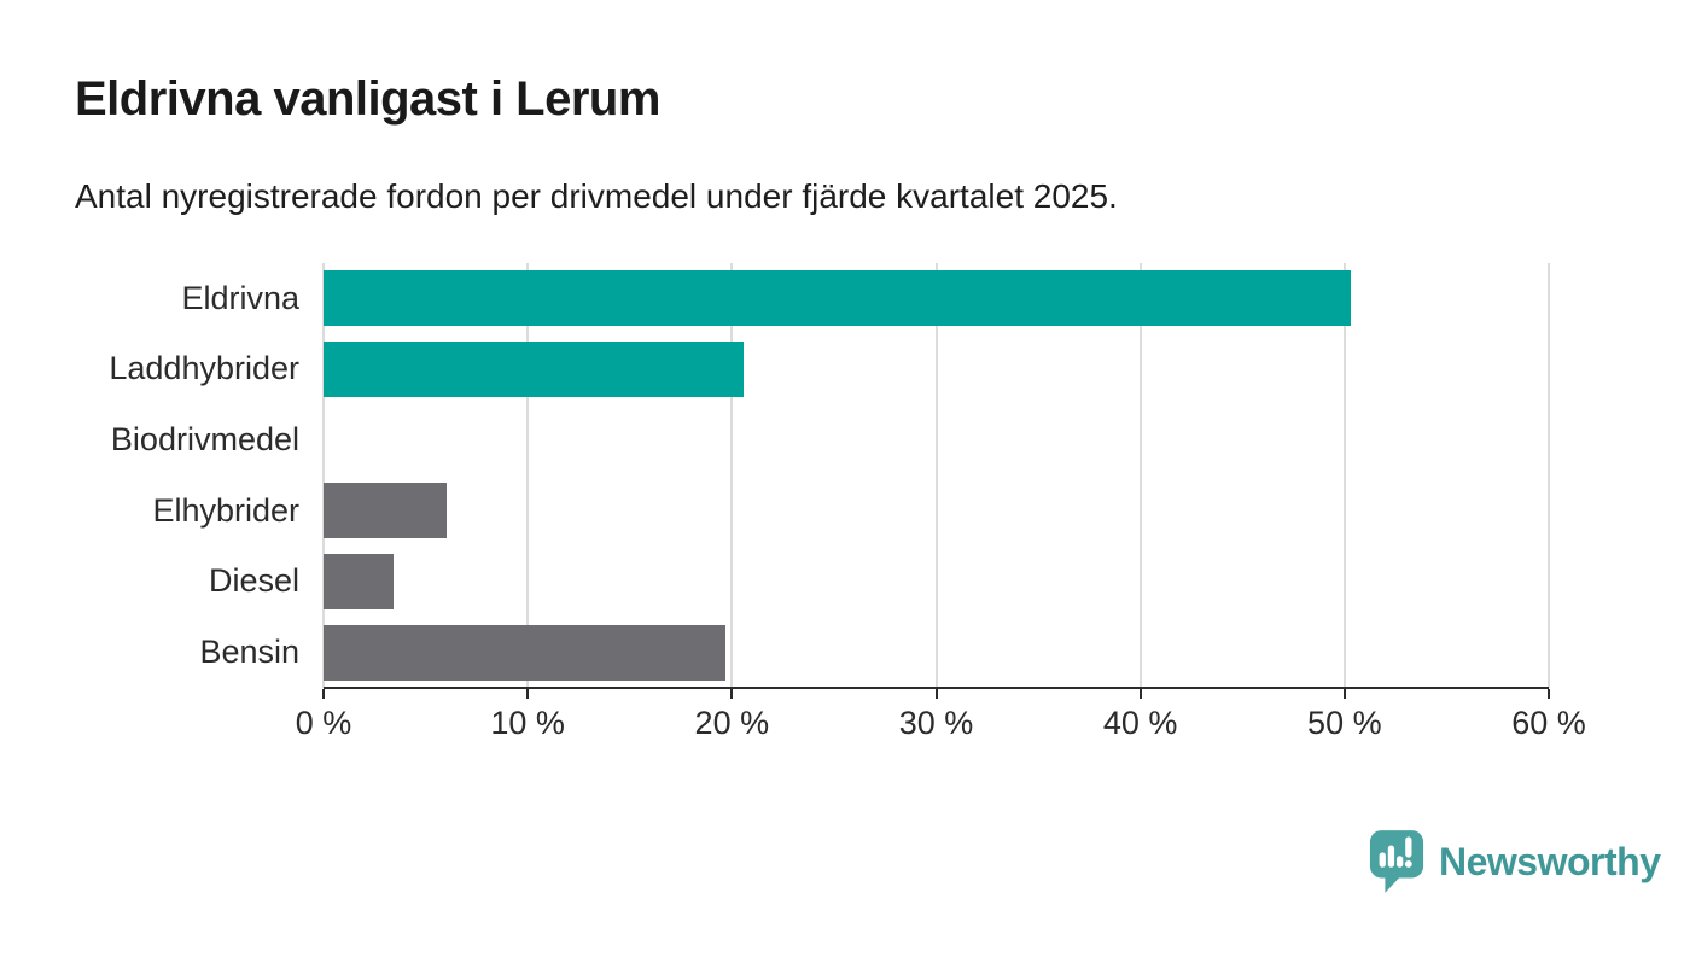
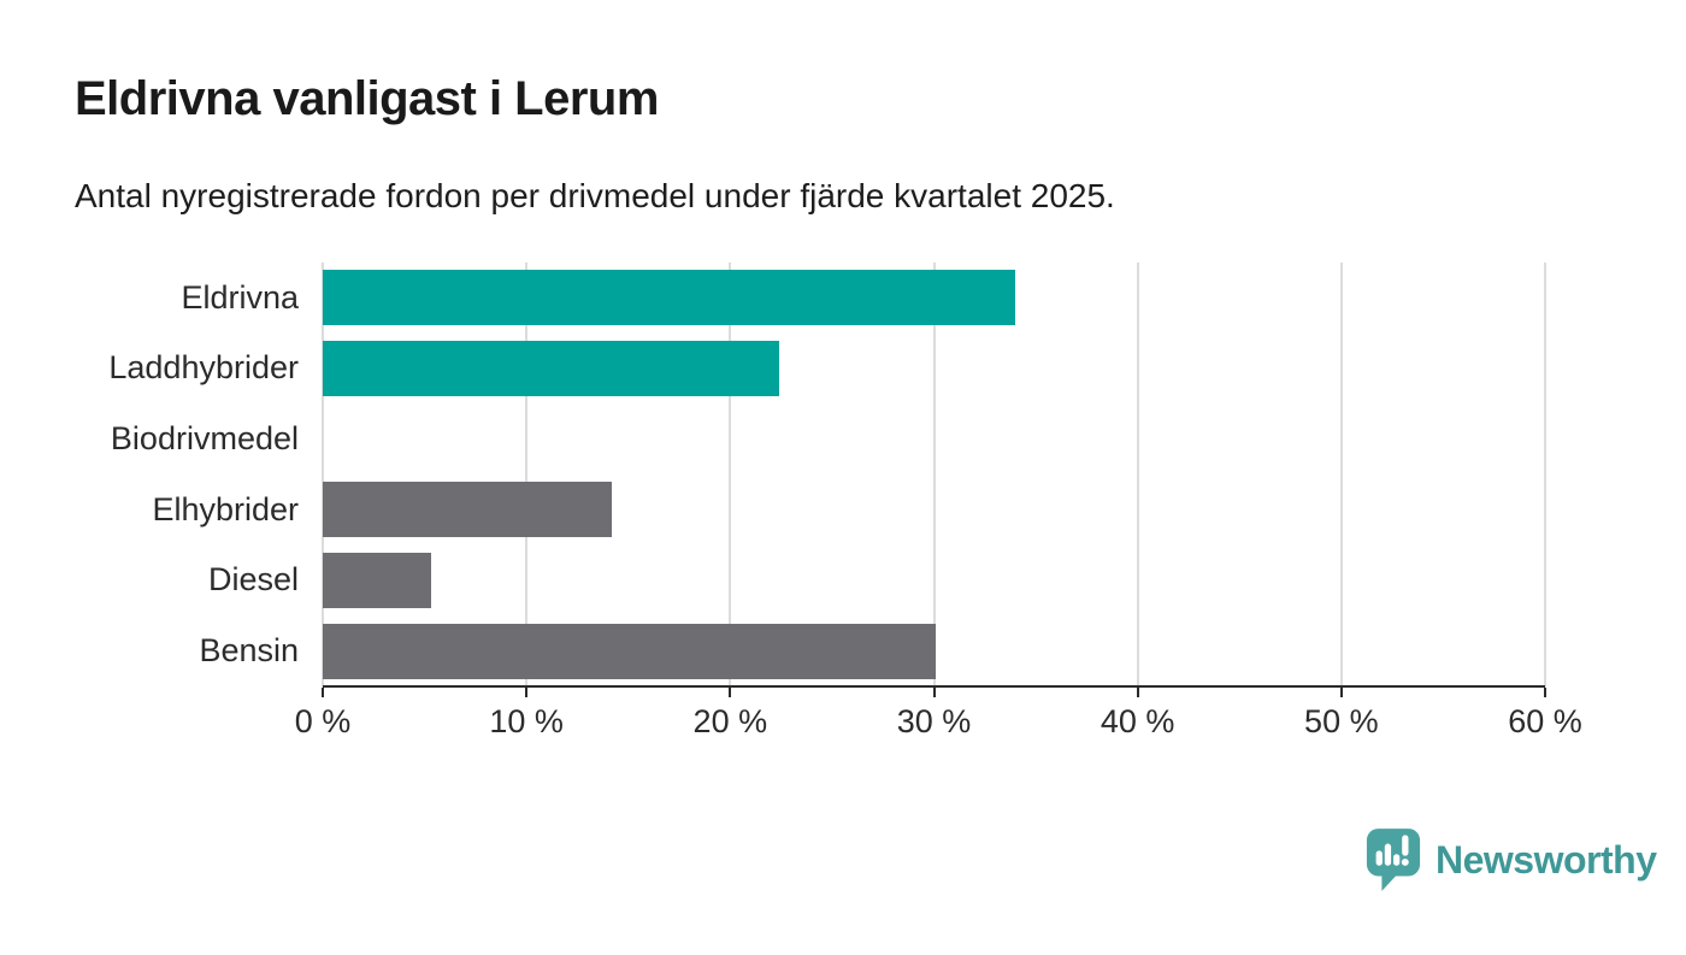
Eldrivna: 50.3% -> 34.0%
Laddhybrider: 20.6% -> 22.4%
Elhybrider: 6.0% -> 14.2%
Diesel: 3.4% -> 5.3%
Bensin: 19.7% -> 30.1%
